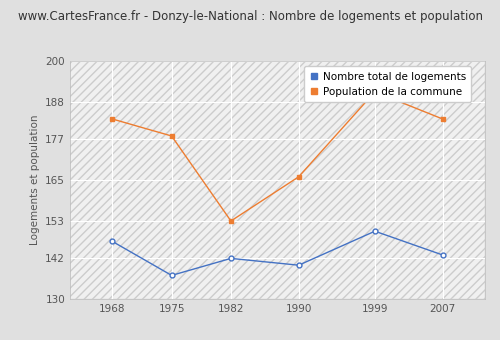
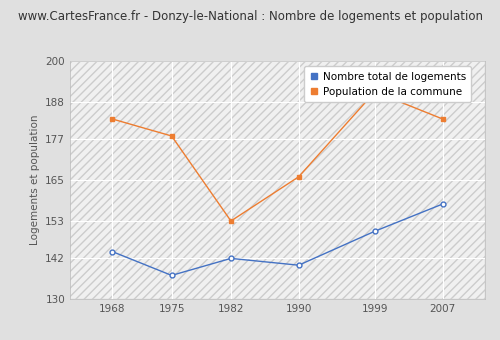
Nombre total de logements/1968: 147 -> 144
Nombre total de logements/2007: 143 -> 158
